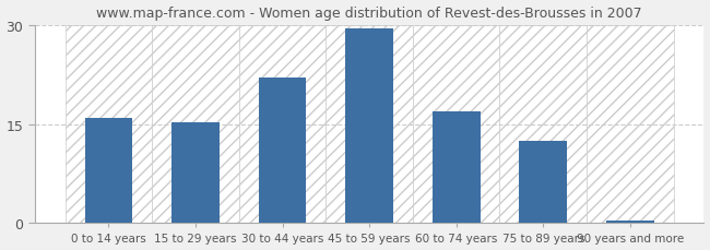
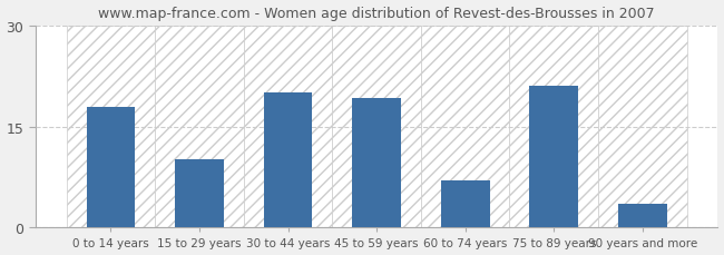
0 to 14 years: 16.0 -> 18.0
15 to 29 years: 15.3 -> 10.2
30 to 44 years: 22.0 -> 20.0
45 to 59 years: 29.5 -> 19.2
60 to 74 years: 17.0 -> 7.0
75 to 89 years: 12.5 -> 21.0
90 years and more: 0.4 -> 3.6
